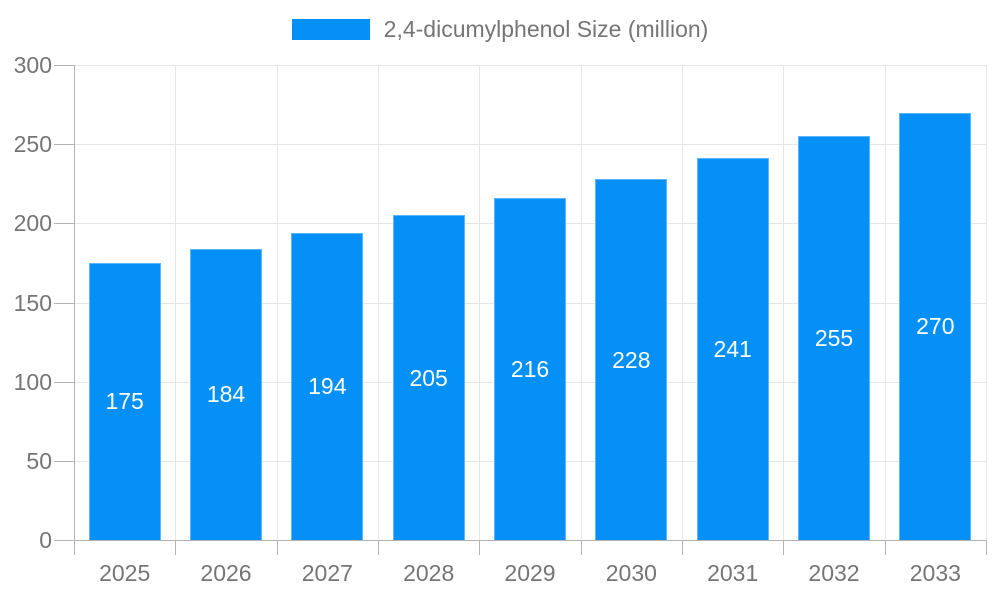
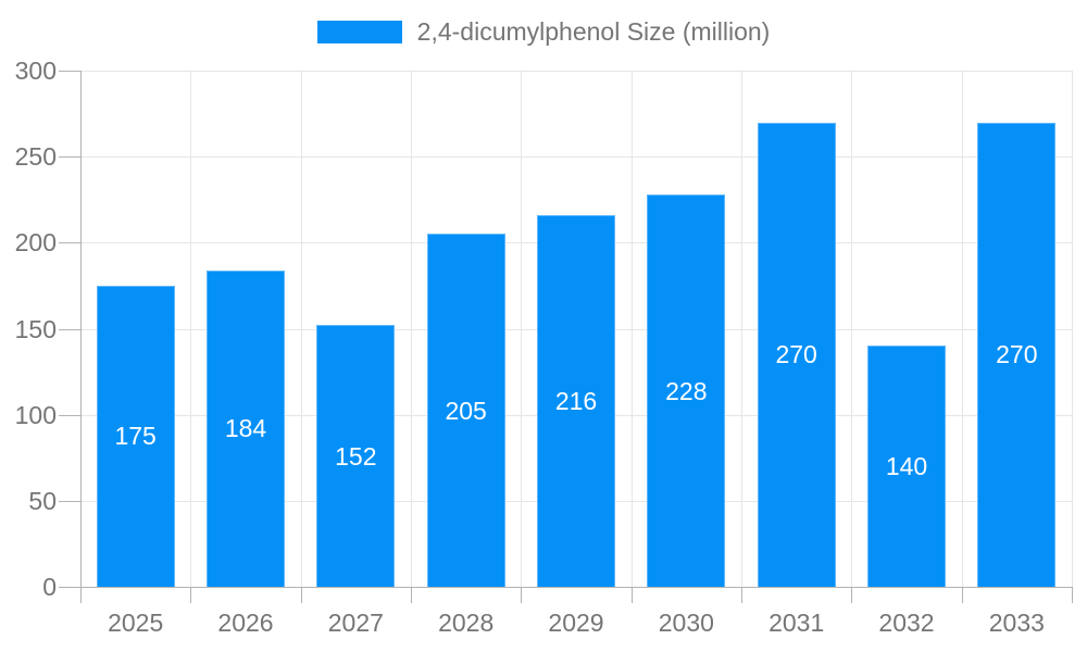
2027: 194 -> 152
2031: 241 -> 270
2032: 255 -> 140
